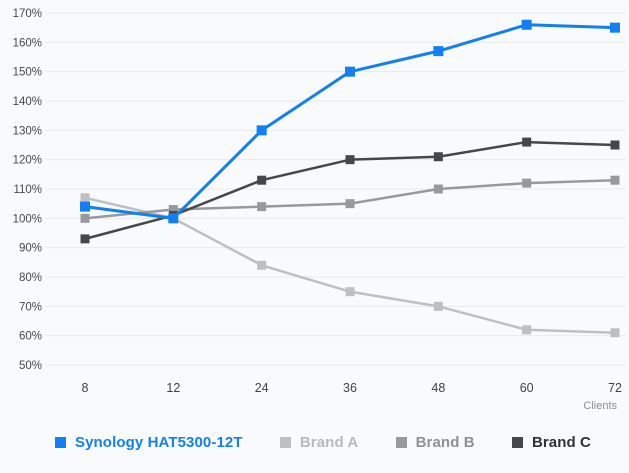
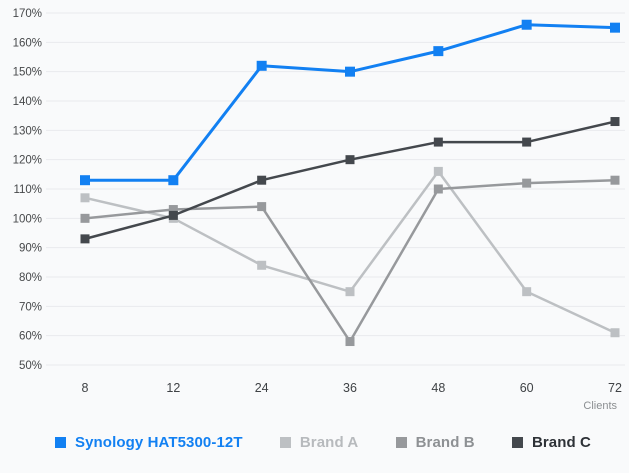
Synology HAT5300-12T/8: 104% -> 113%
Synology HAT5300-12T/12: 100% -> 113%
Synology HAT5300-12T/24: 130% -> 152%
Brand B/36: 105% -> 58%
Brand A/48: 70% -> 116%
Brand C/48: 121% -> 126%
Brand A/60: 62% -> 75%
Brand C/72: 125% -> 133%
